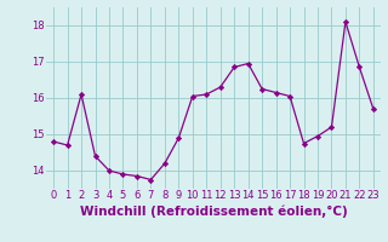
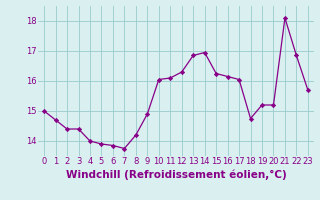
0: 14.80 -> 15.00
2: 16.10 -> 14.40
19: 14.95 -> 15.20
